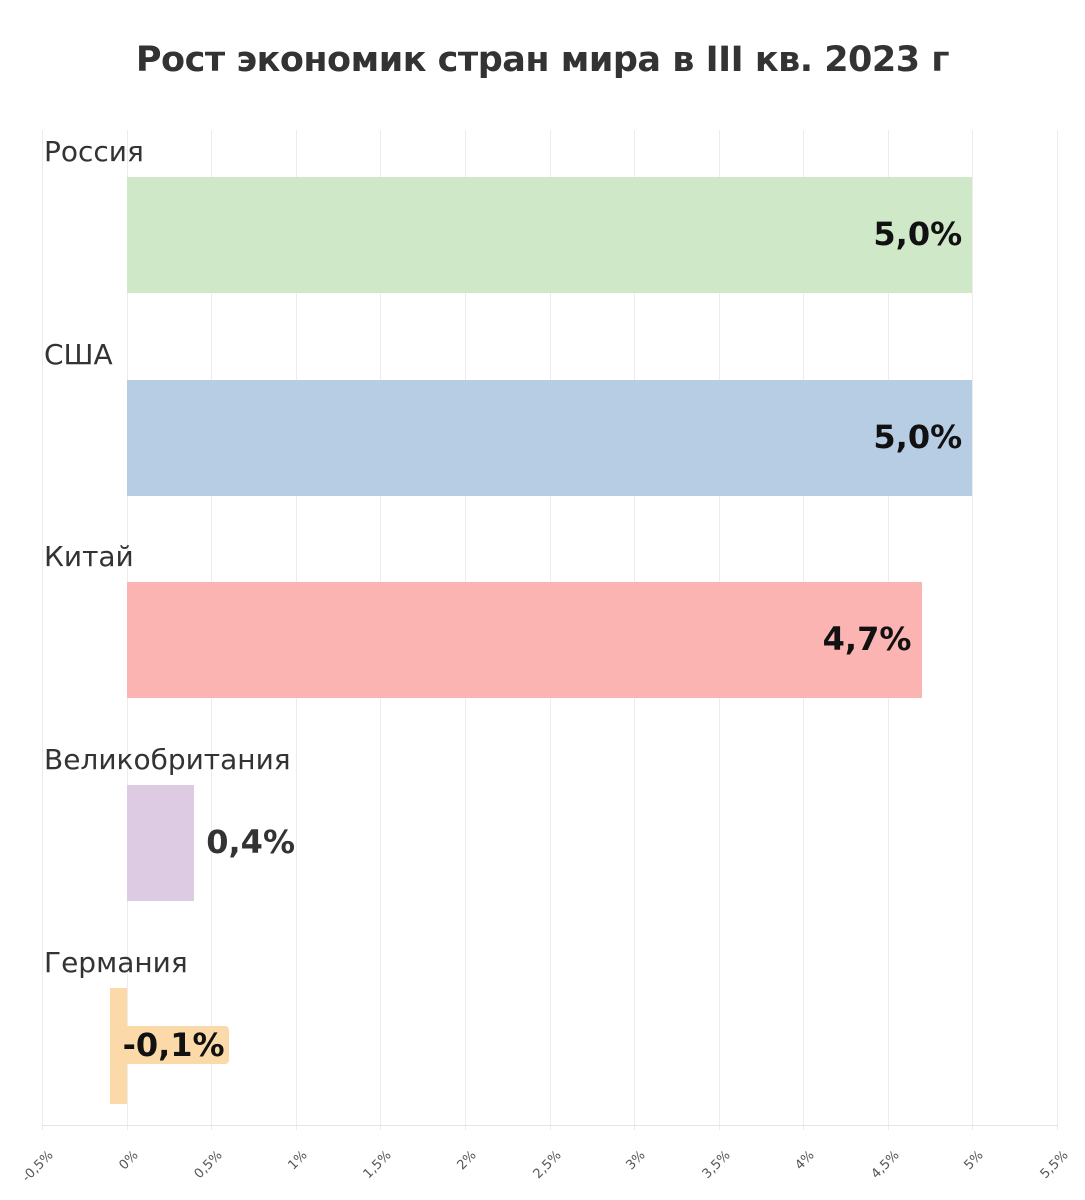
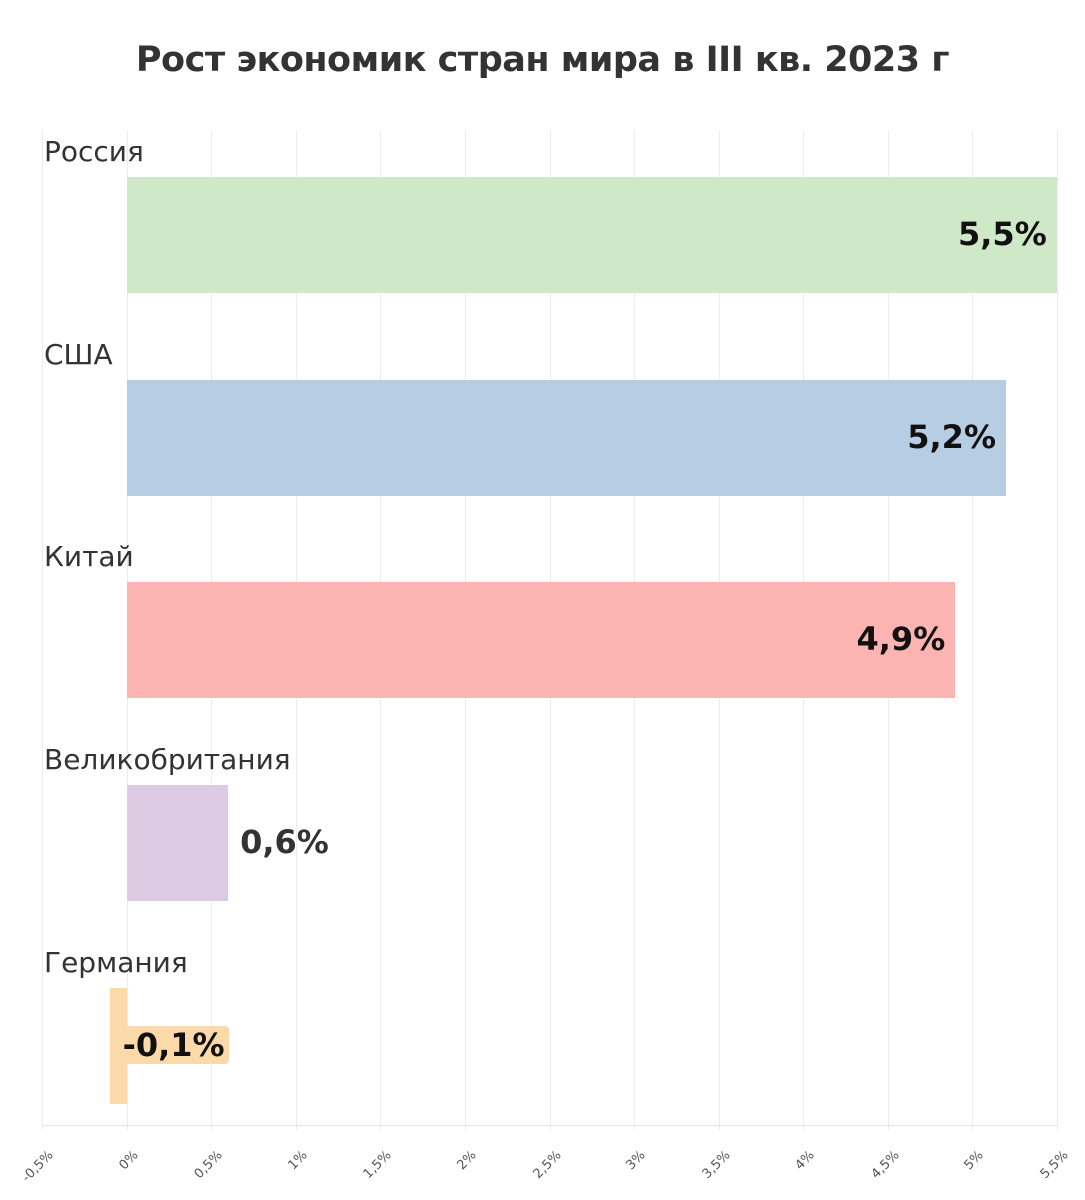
Россия: 5,0% -> 5,5%
США: 5,0% -> 5,2%
Китай: 4,7% -> 4,9%
Великобритания: 0,4% -> 0,6%
